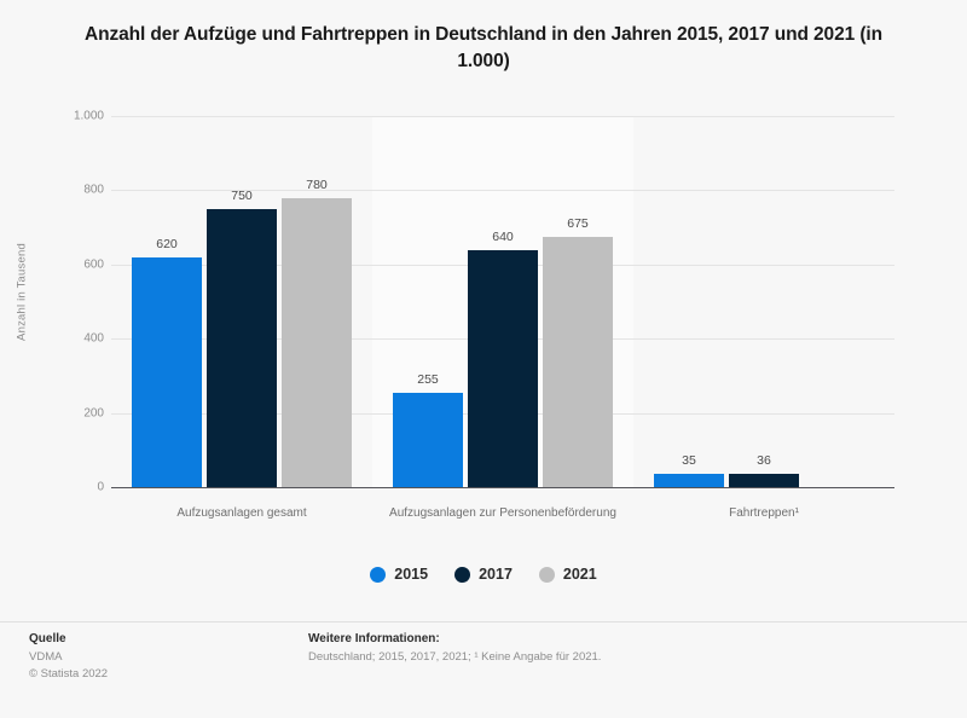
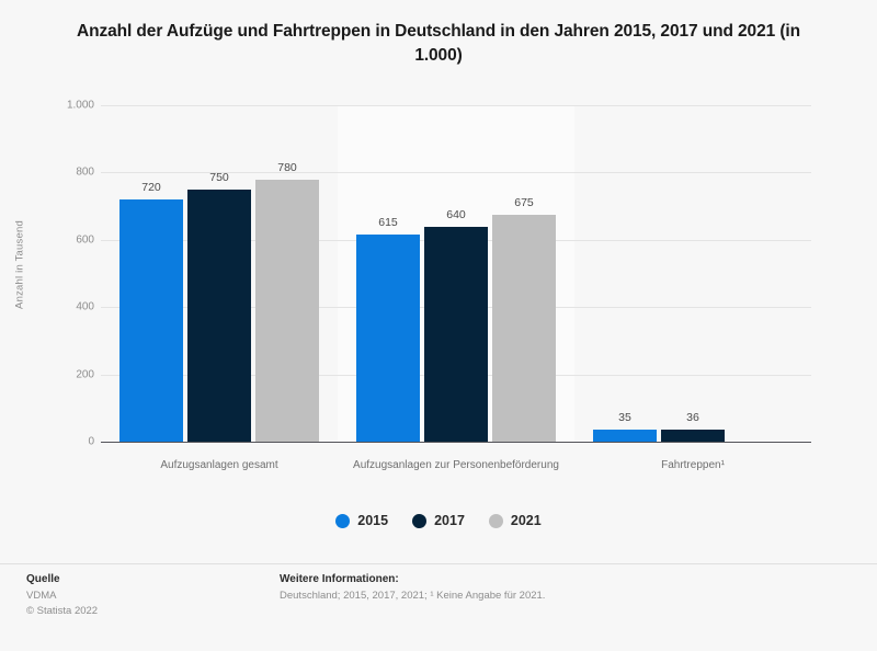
2015/Aufzugsanlagen gesamt: 620 -> 720
2015/Aufzugsanlagen zur Personenbeförderung: 255 -> 615
